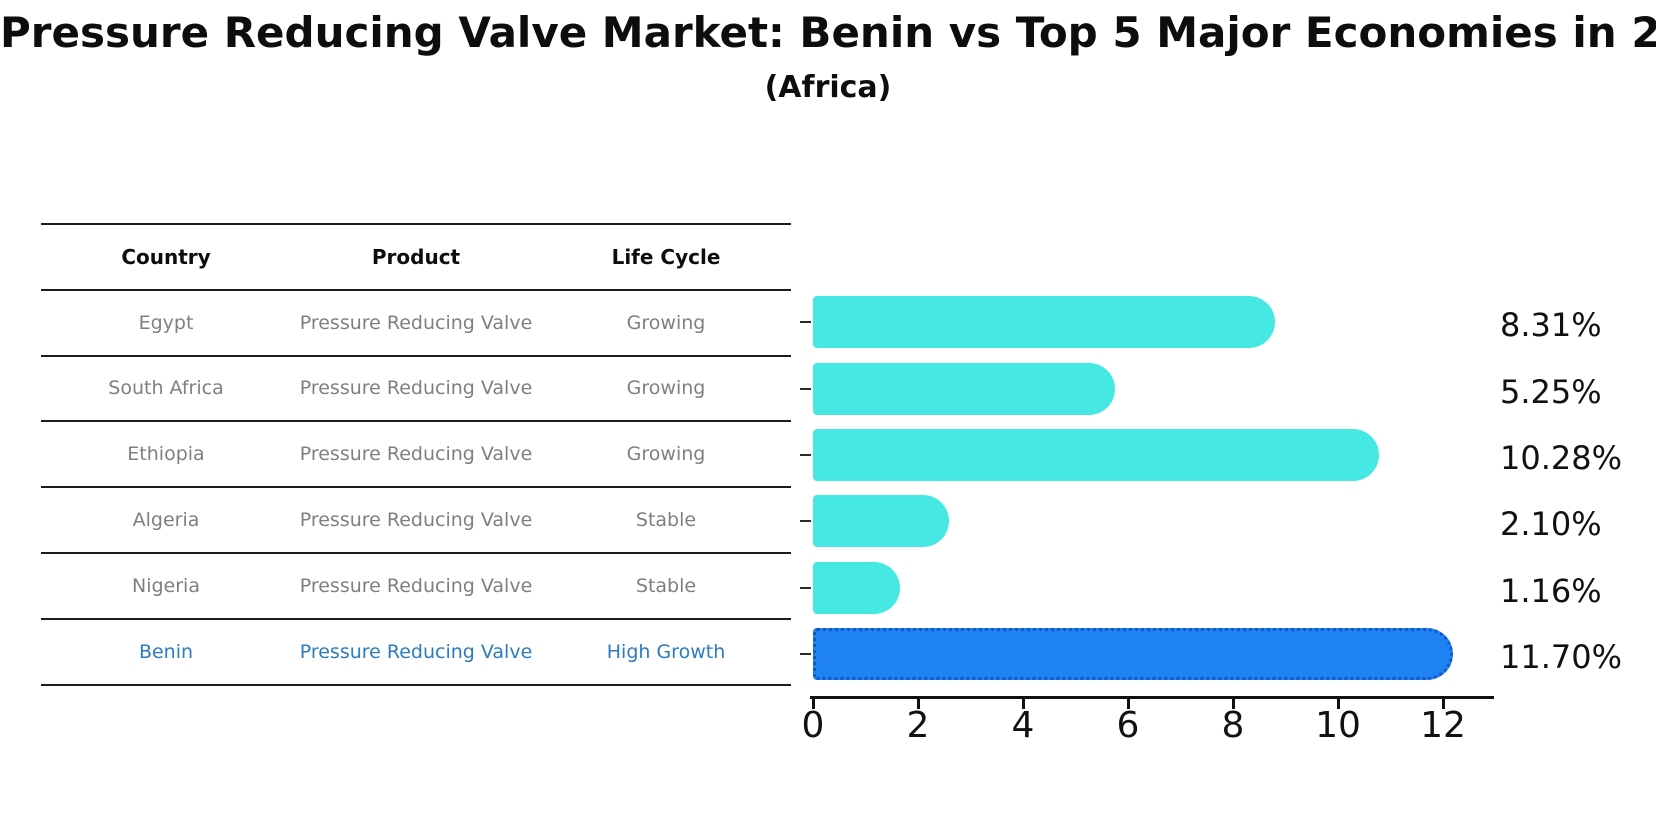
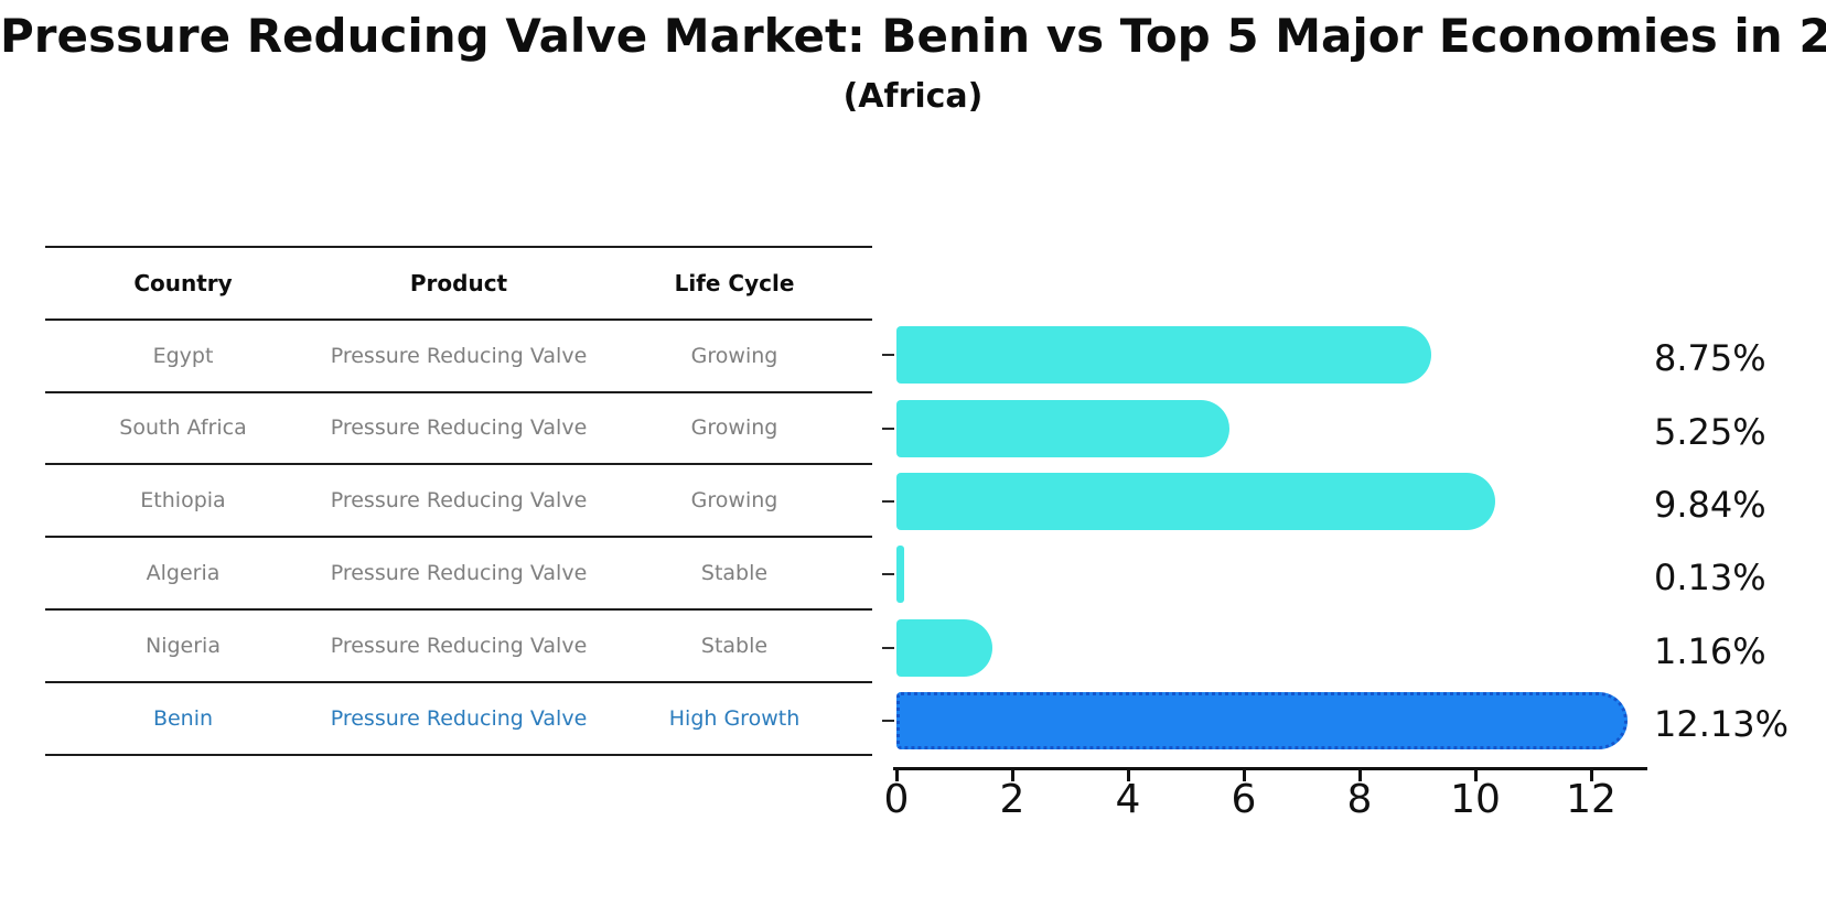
Egypt: 8.31% -> 8.75%
Ethiopia: 10.28% -> 9.84%
Algeria: 2.10% -> 0.13%
Benin: 11.70% -> 12.13%
